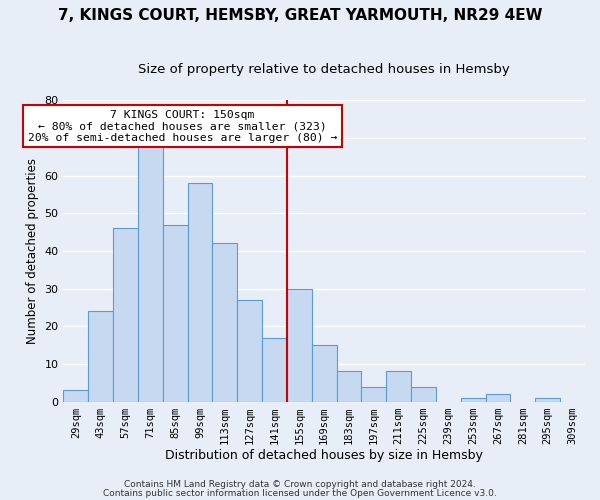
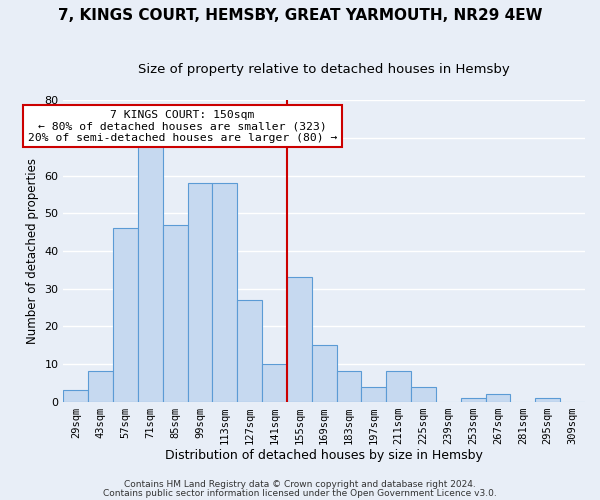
43sqm: 24 -> 8
113sqm: 42 -> 58
141sqm: 17 -> 10
155sqm: 30 -> 33
